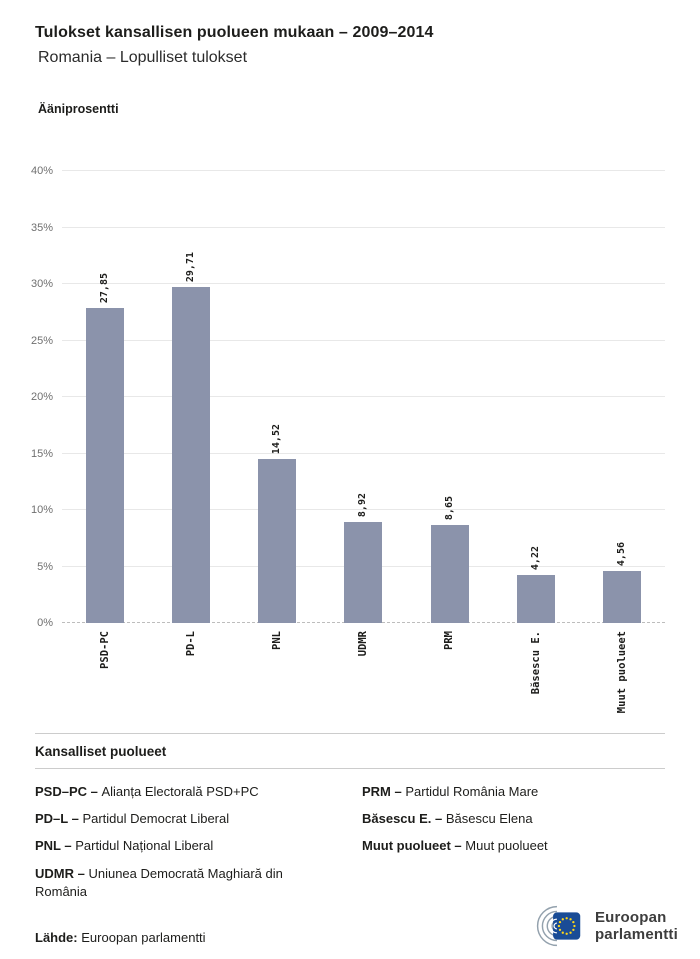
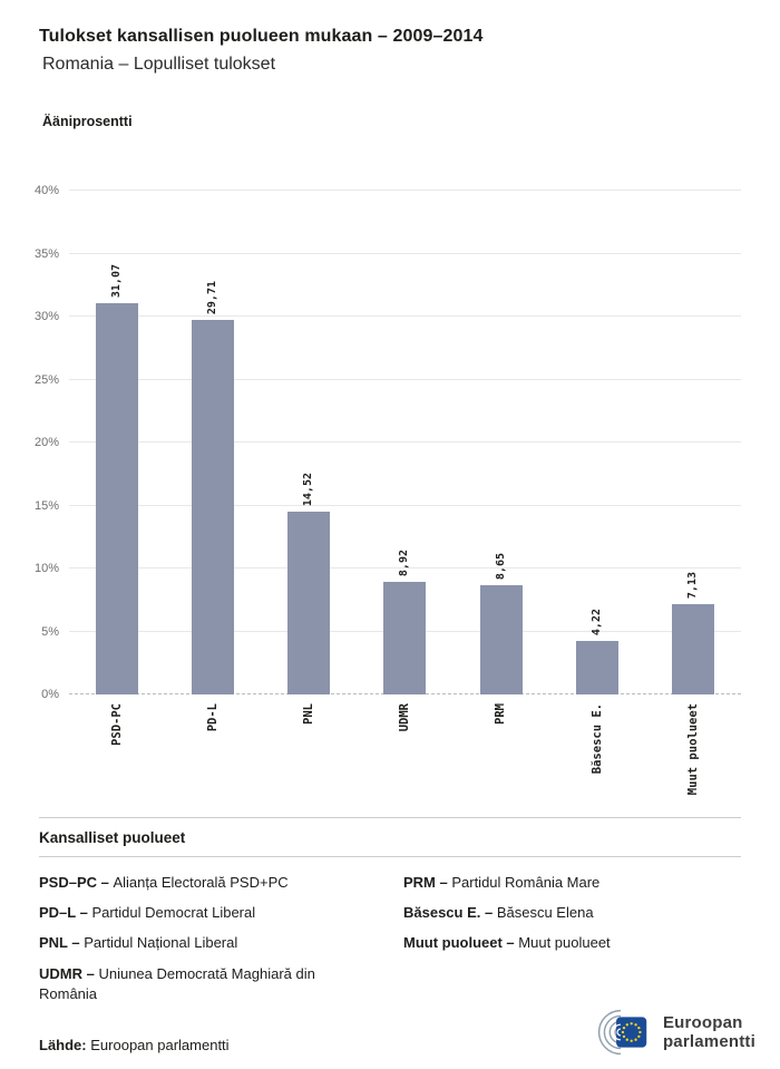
PSD-PC: 27,85 -> 31,07
Muut puolueet: 4,56 -> 7,13
